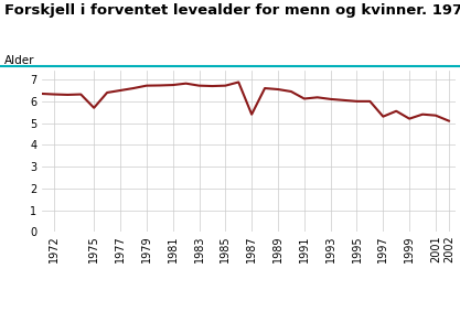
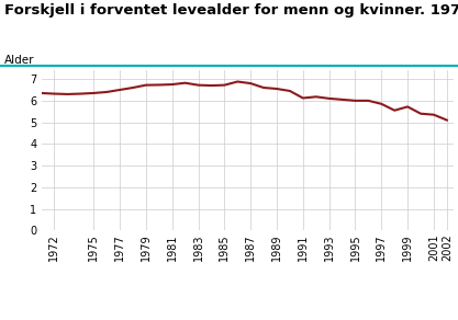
1975: 5.7 -> 6.3
1987: 5.4 -> 6.8
1997: 5.3 -> 5.8
1999: 5.2 -> 5.7
